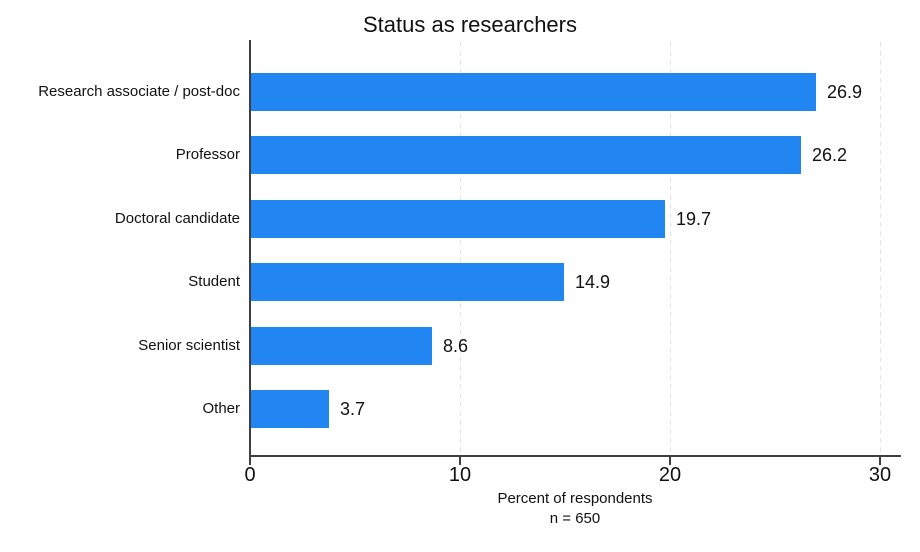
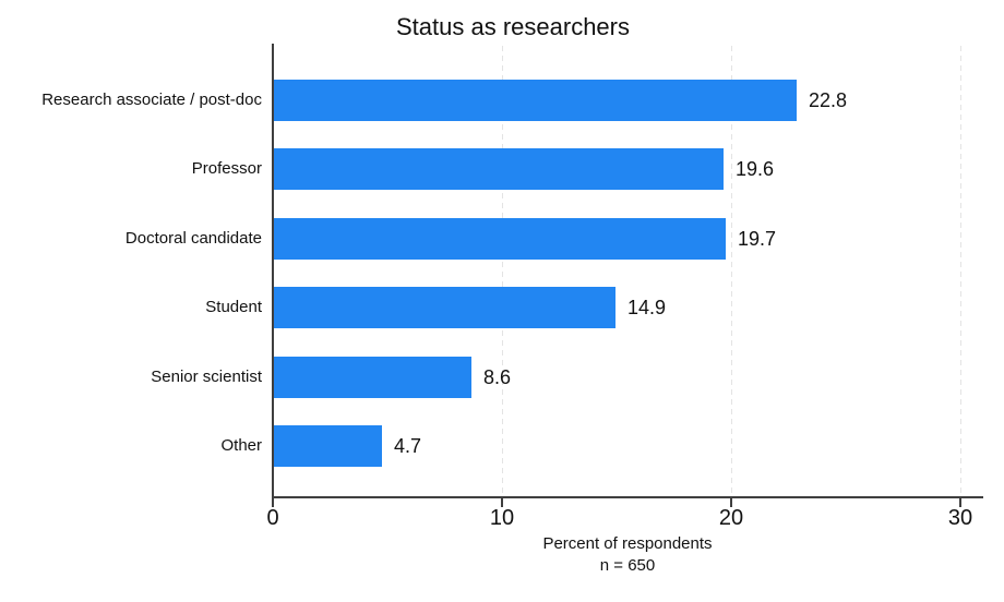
Research associate / post-doc: 26.9 -> 22.8
Professor: 26.2 -> 19.6
Other: 3.7 -> 4.7
